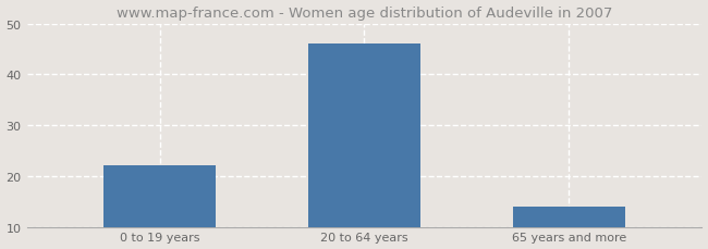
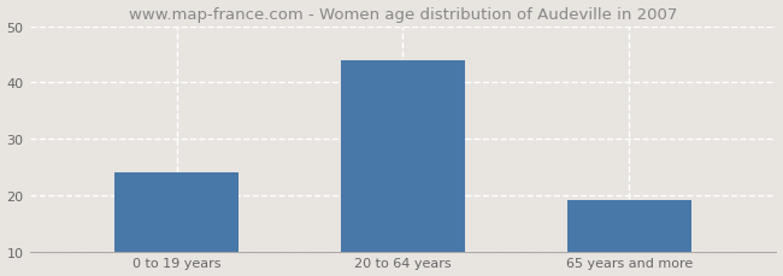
0 to 19 years: 22 -> 24
20 to 64 years: 46 -> 44
65 years and more: 14 -> 19
